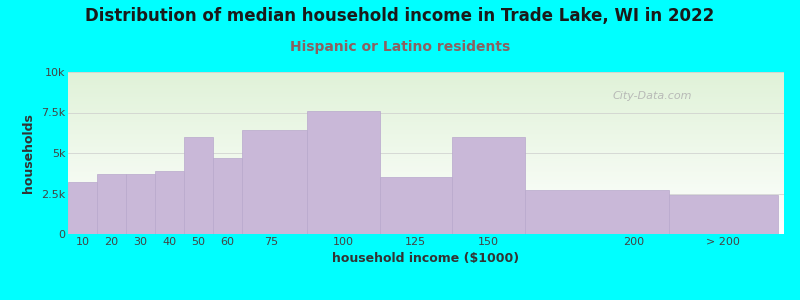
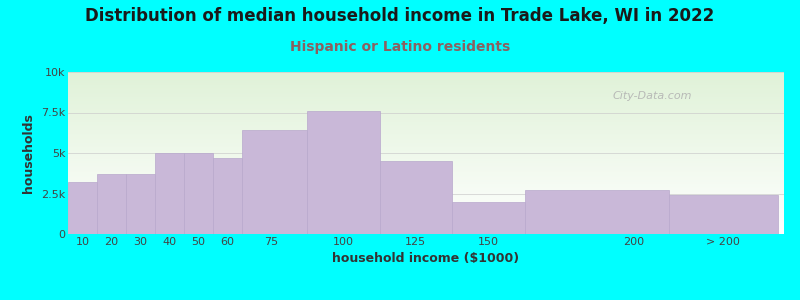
40: 3.9k -> 5.0k
50: 6.0k -> 5.0k
125: 3.5k -> 4.5k
150: 6.0k -> 2.0k
